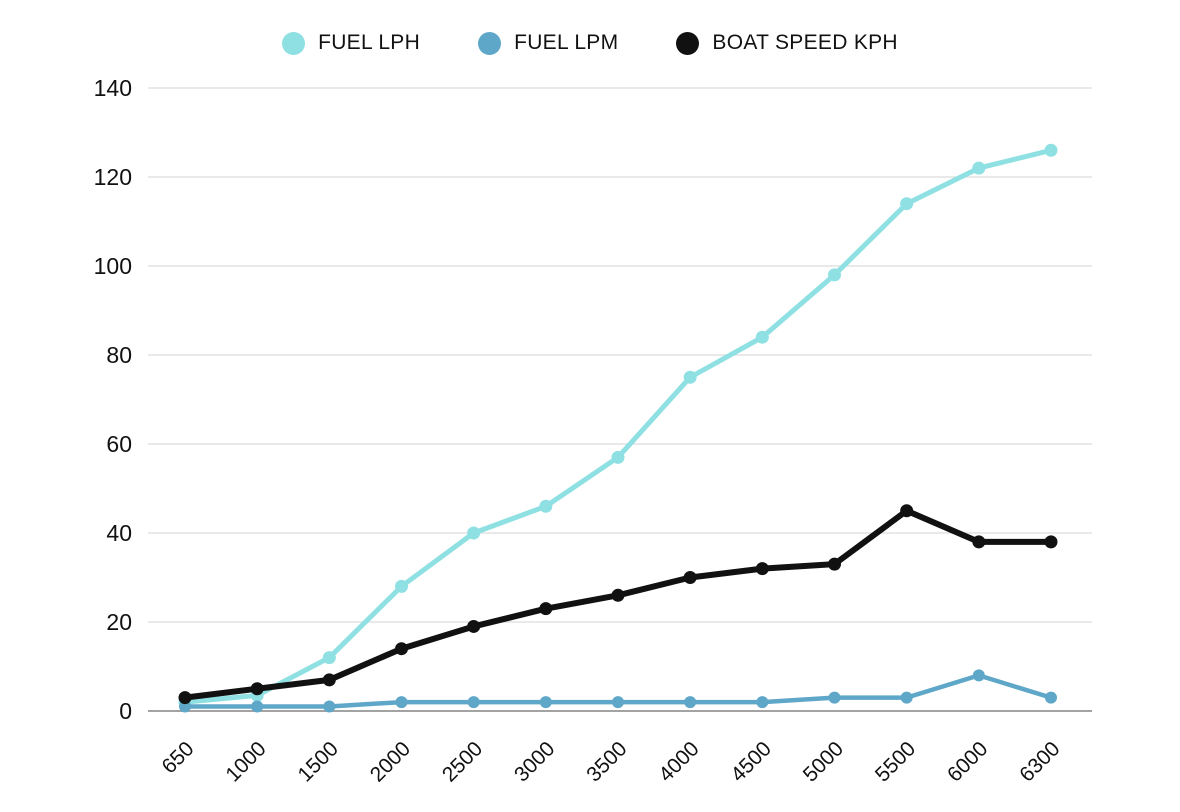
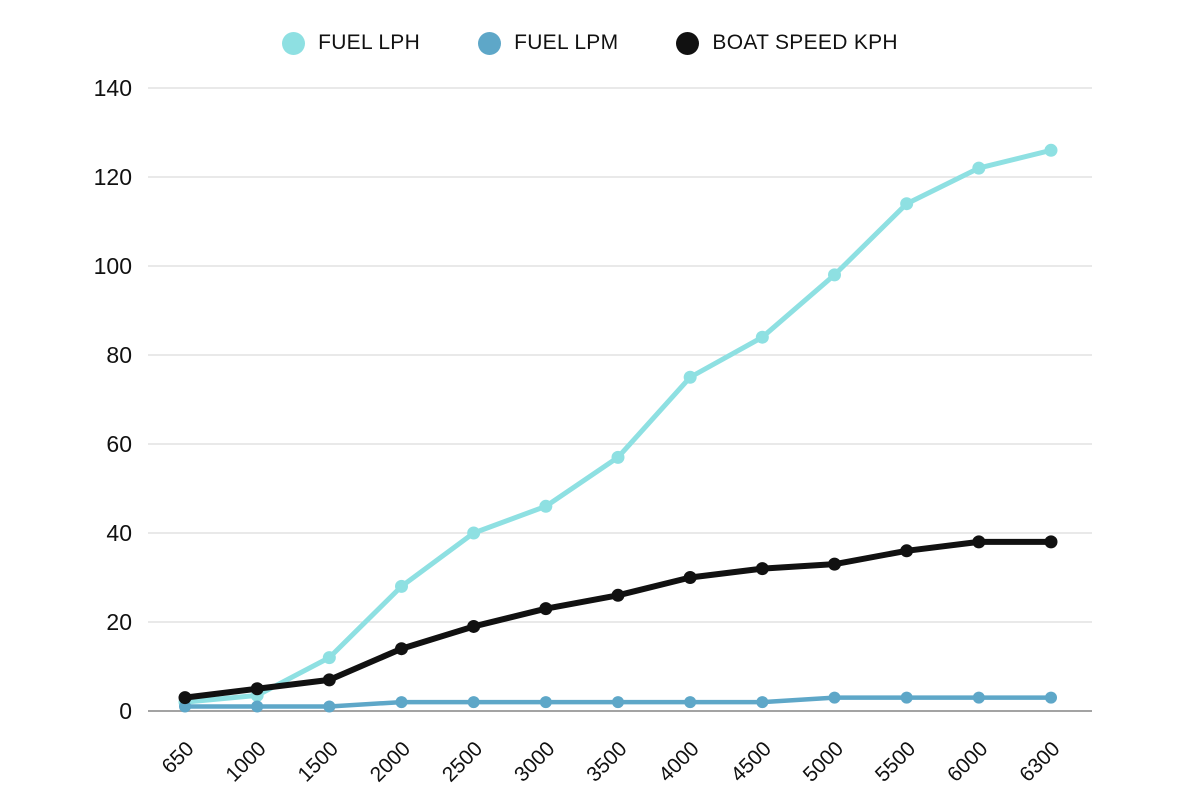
BOAT SPEED KPH/5500: 45 -> 36
FUEL LPM/6000: 8 -> 3
